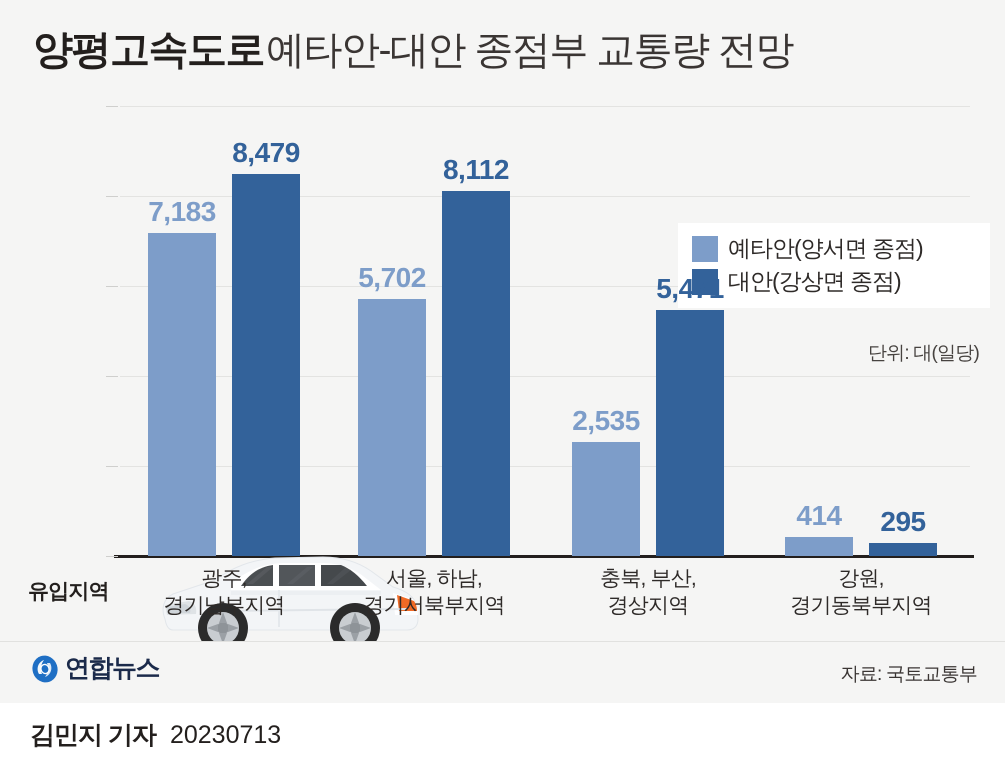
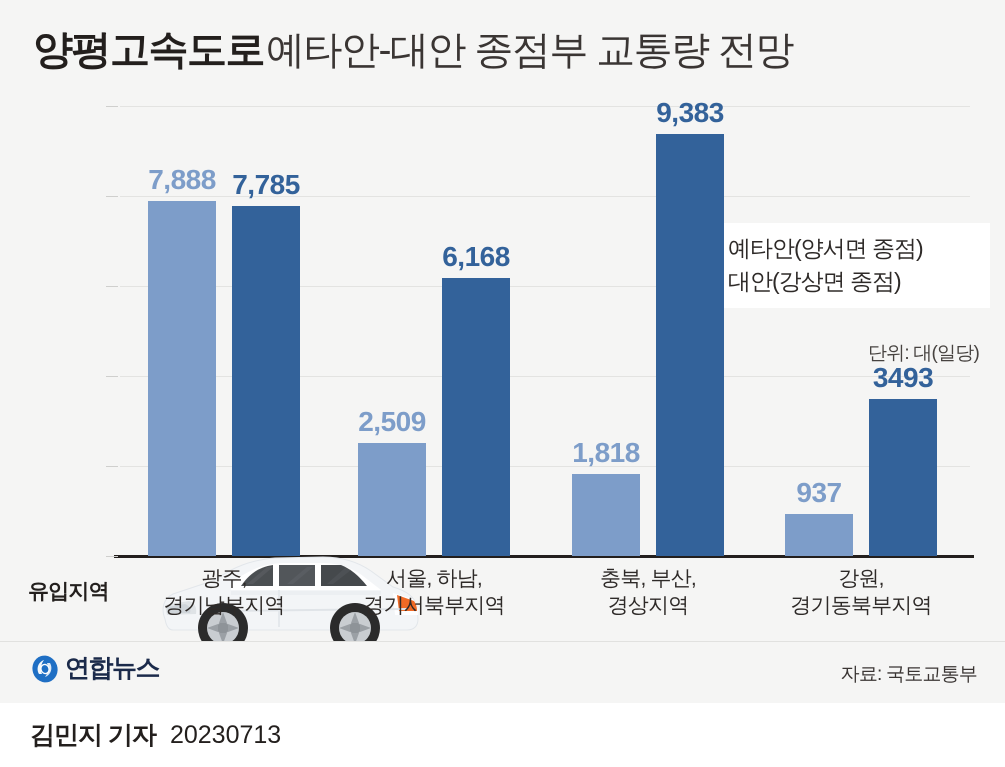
예타안(양서면 종점)/광주, 경기남부지역: 7,183 -> 7,888
대안(강상면 종점)/광주, 경기남부지역: 8,479 -> 7,785
예타안(양서면 종점)/서울, 하남, 경기서북부지역: 5,702 -> 2,509
대안(강상면 종점)/서울, 하남, 경기서북부지역: 8,112 -> 6,168
예타안(양서면 종점)/충북, 부산, 경상지역: 2,535 -> 1,818
대안(강상면 종점)/충북, 부산, 경상지역: 5,471 -> 9,383
예타안(양서면 종점)/강원, 경기동북부지역: 414 -> 937
대안(강상면 종점)/강원, 경기동북부지역: 295 -> 3493
